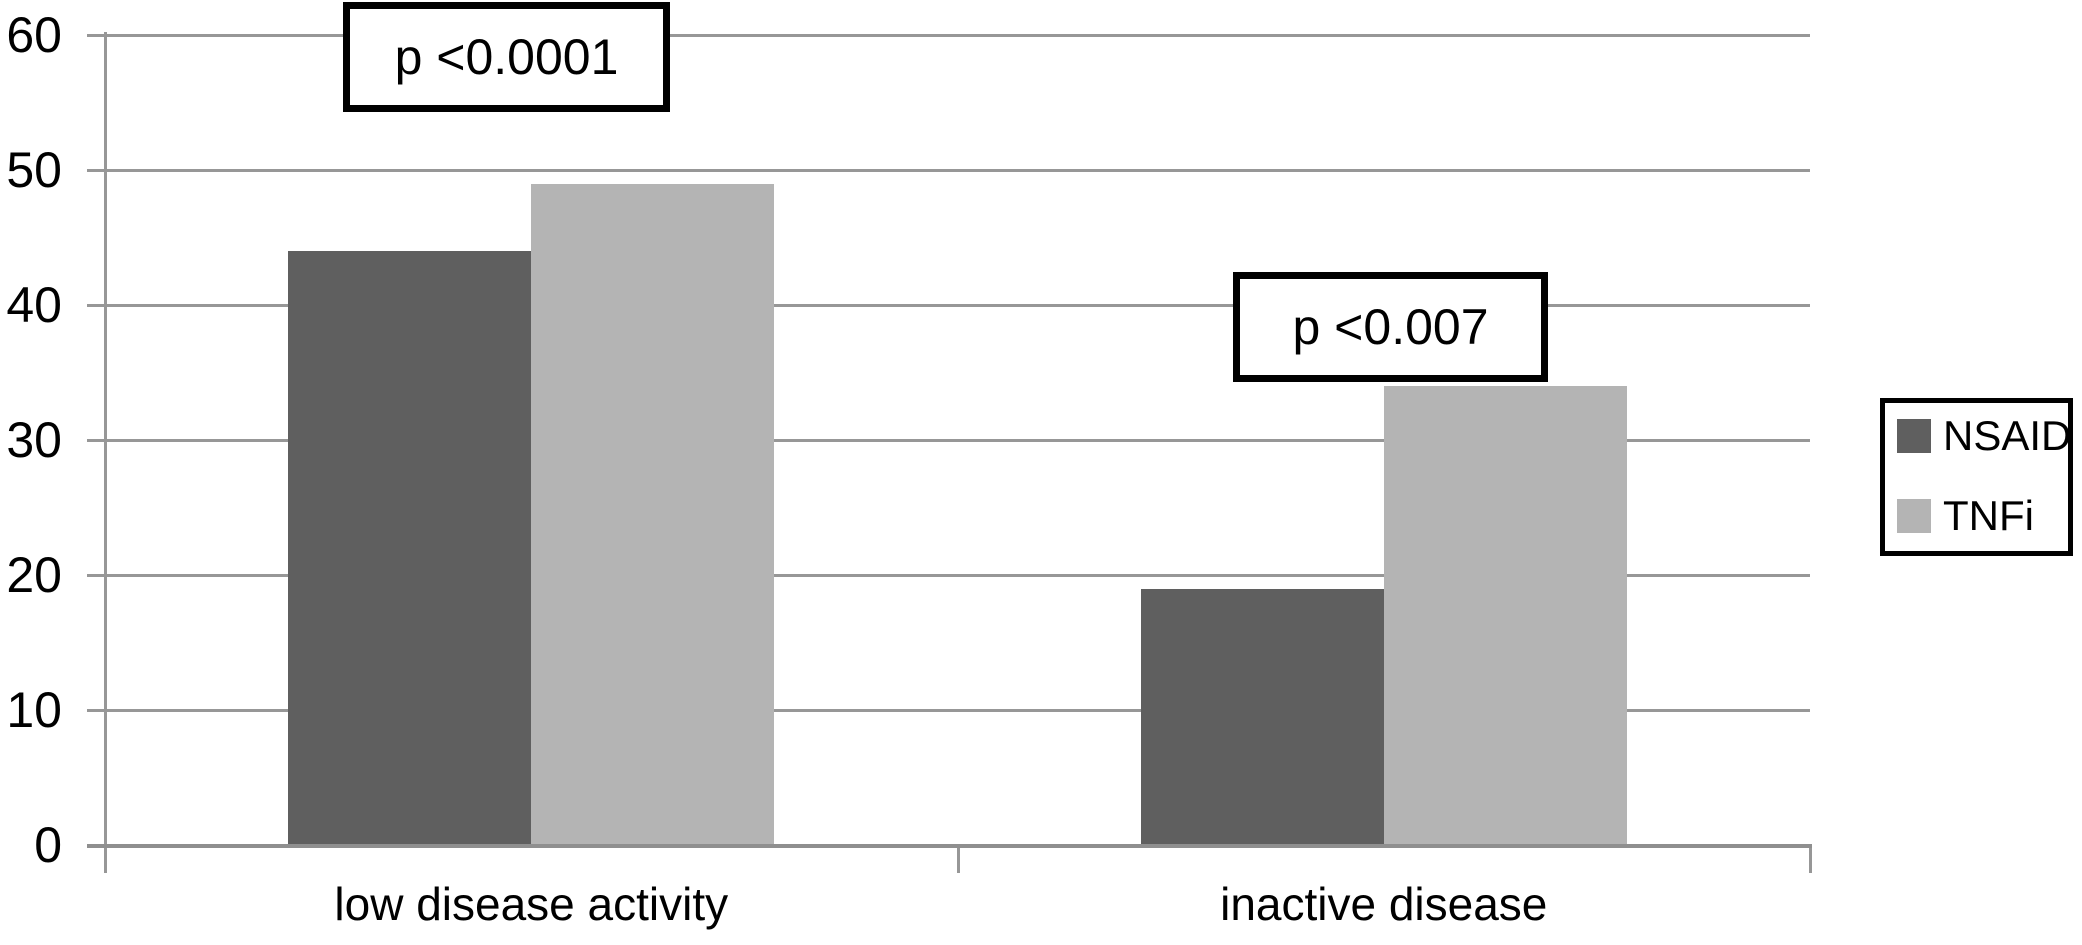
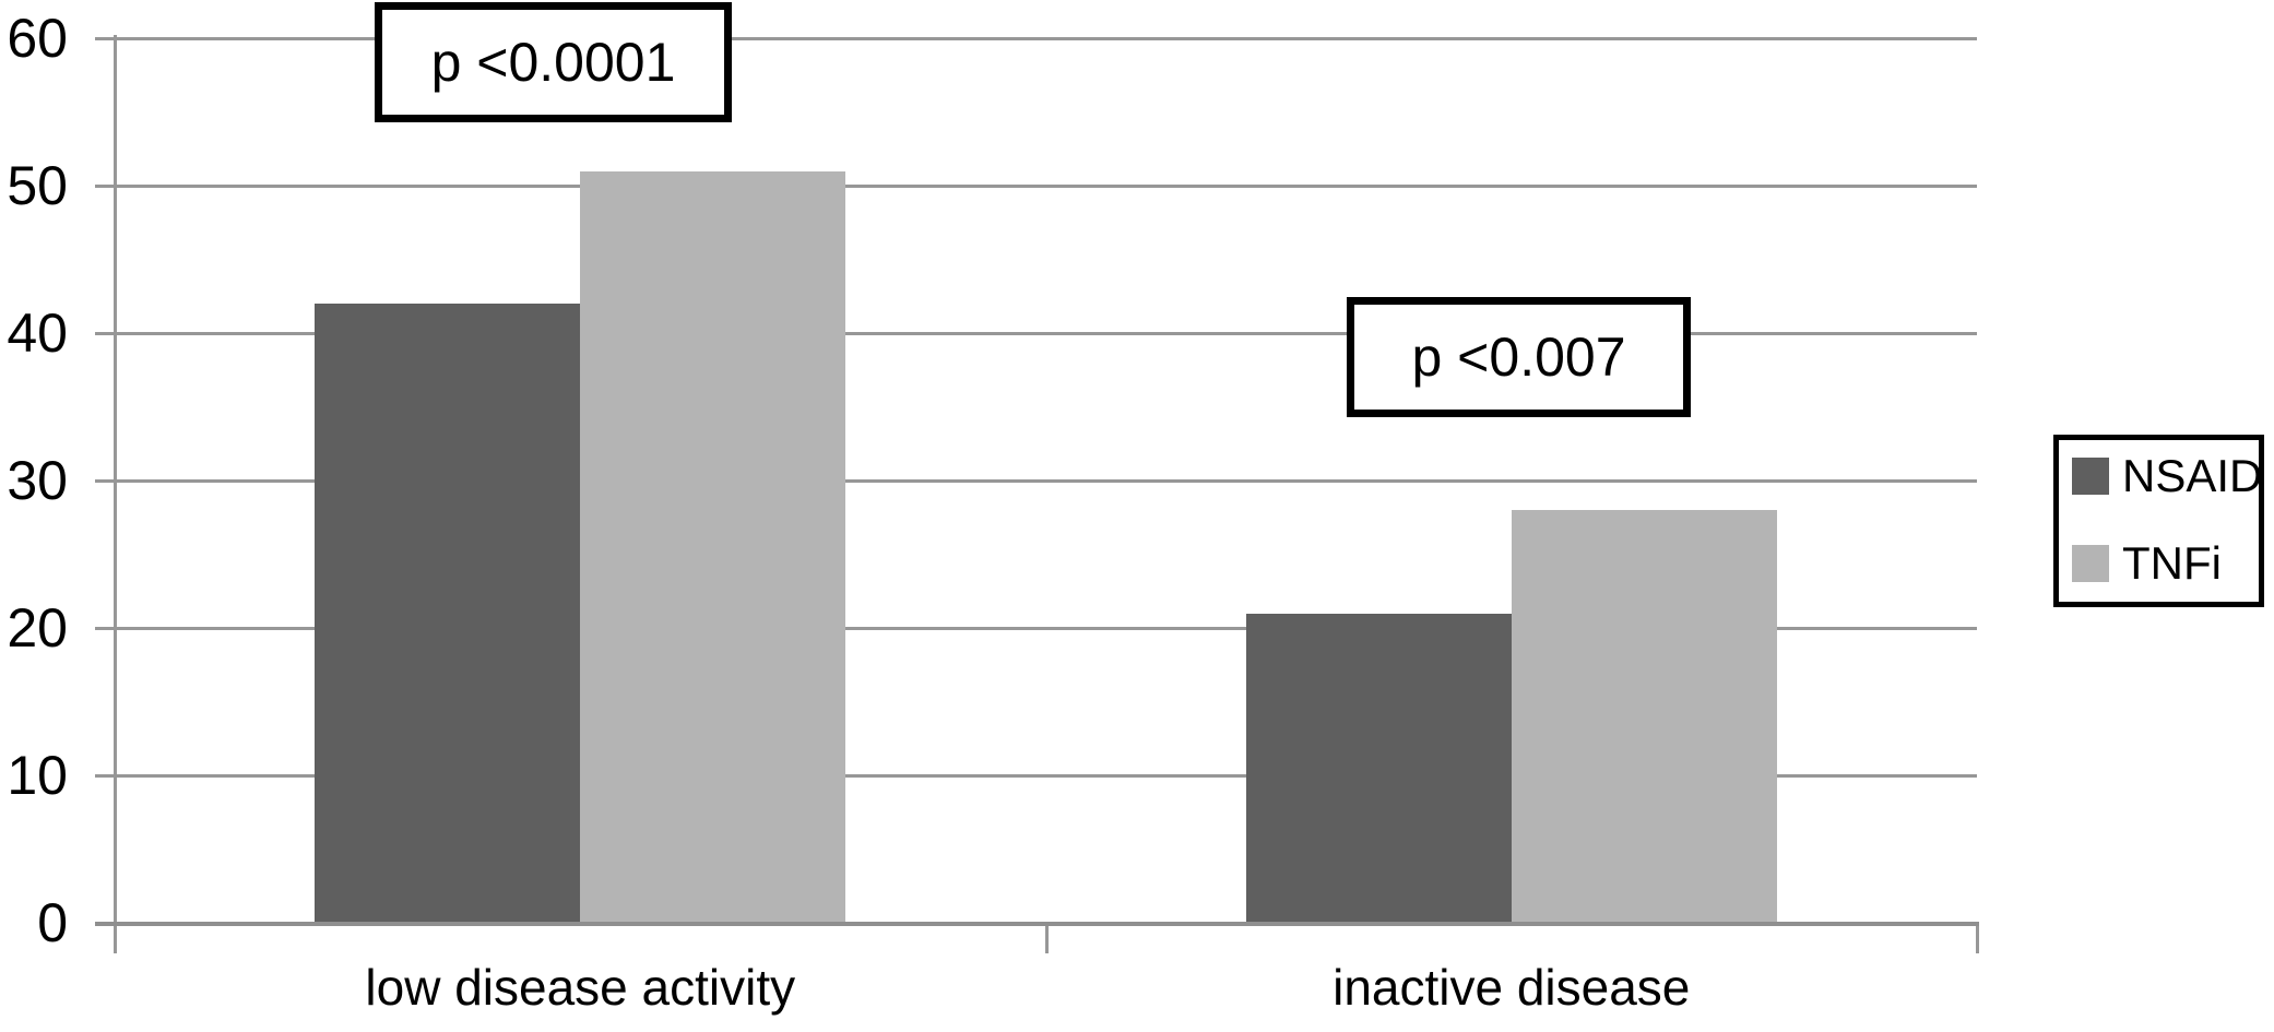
NSAID/low disease activity: 44 -> 42
TNFi/low disease activity: 49 -> 51
NSAID/inactive disease: 19 -> 21
TNFi/inactive disease: 34 -> 28
